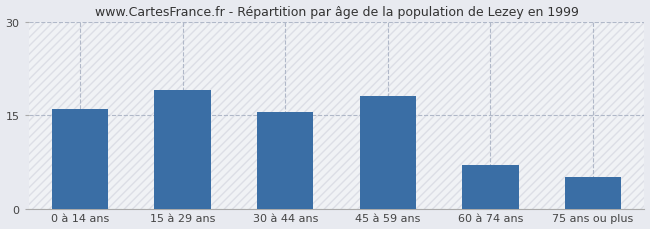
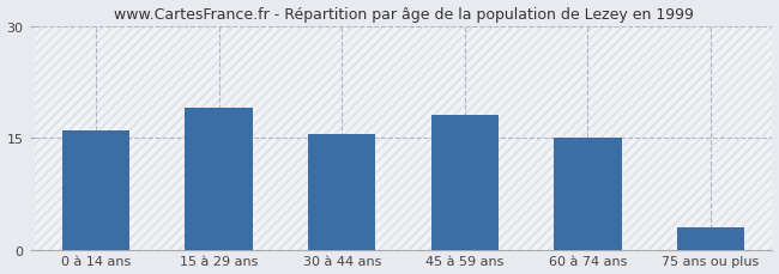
60 à 74 ans: 7.0 -> 15.0
75 ans ou plus: 5.0 -> 3.0
